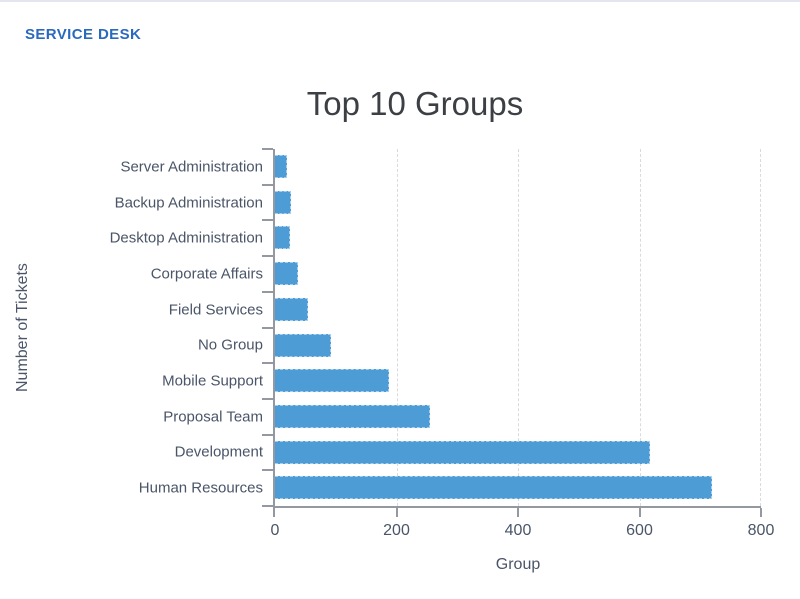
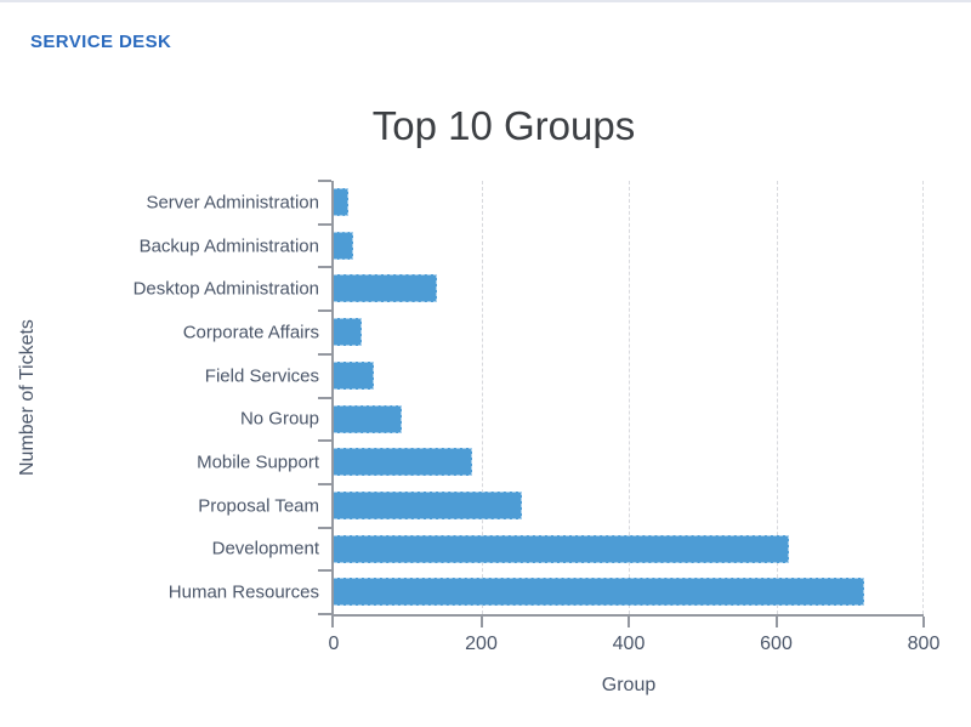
Desktop Administration: 20 -> 140
